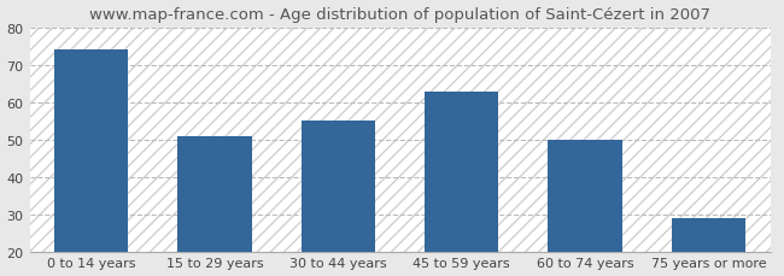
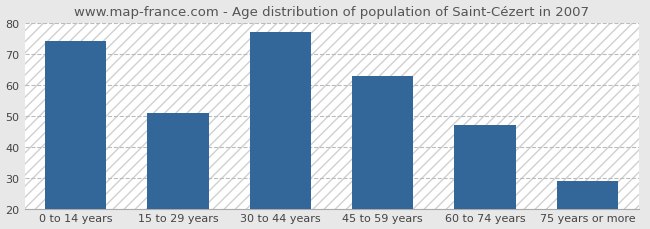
30 to 44 years: 55 -> 77
60 to 74 years: 50 -> 47
